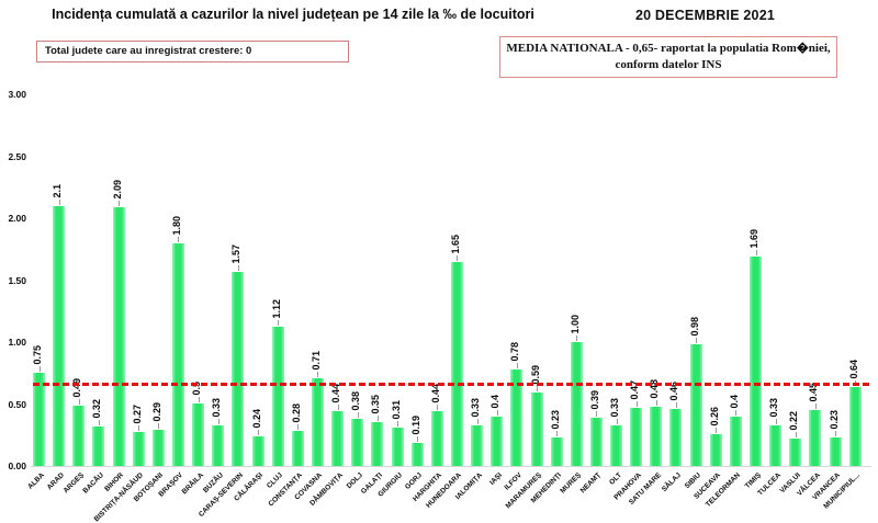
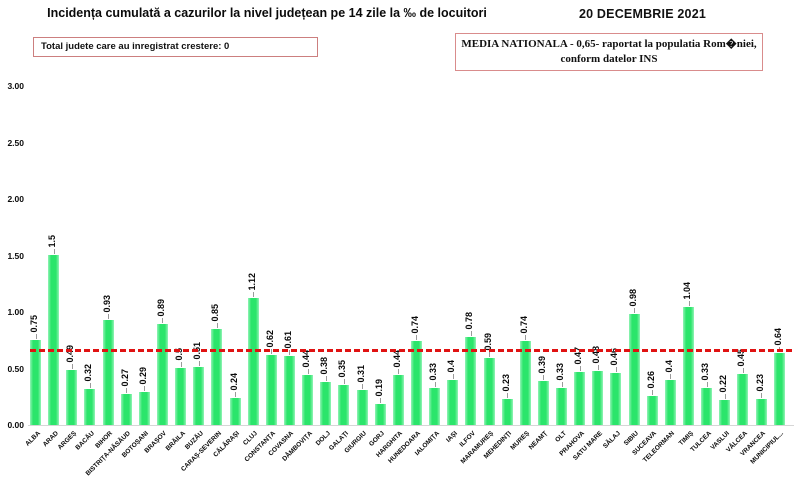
ARAD: 2.1 -> 1.5
BIHOR: 2.09 -> 0.93
BRAȘOV: 1.80 -> 0.89
BUZĂU: 0.33 -> 0.51
CARAȘ-SEVERIN: 1.57 -> 0.85
CONSTANȚA: 0.28 -> 0.62
COVASNA: 0.71 -> 0.61
HUNEDOARA: 1.65 -> 0.74
MUREȘ: 1.00 -> 0.74
TIMIȘ: 1.69 -> 1.04
